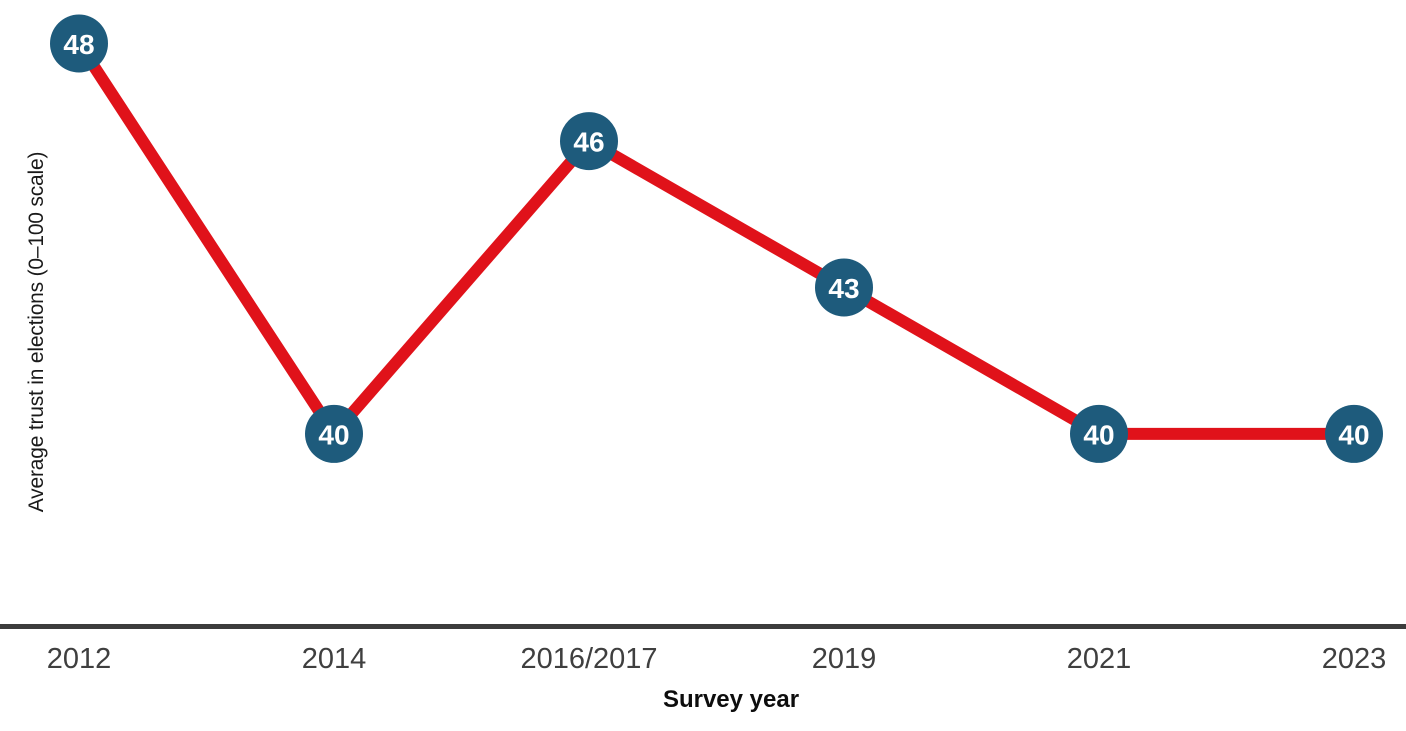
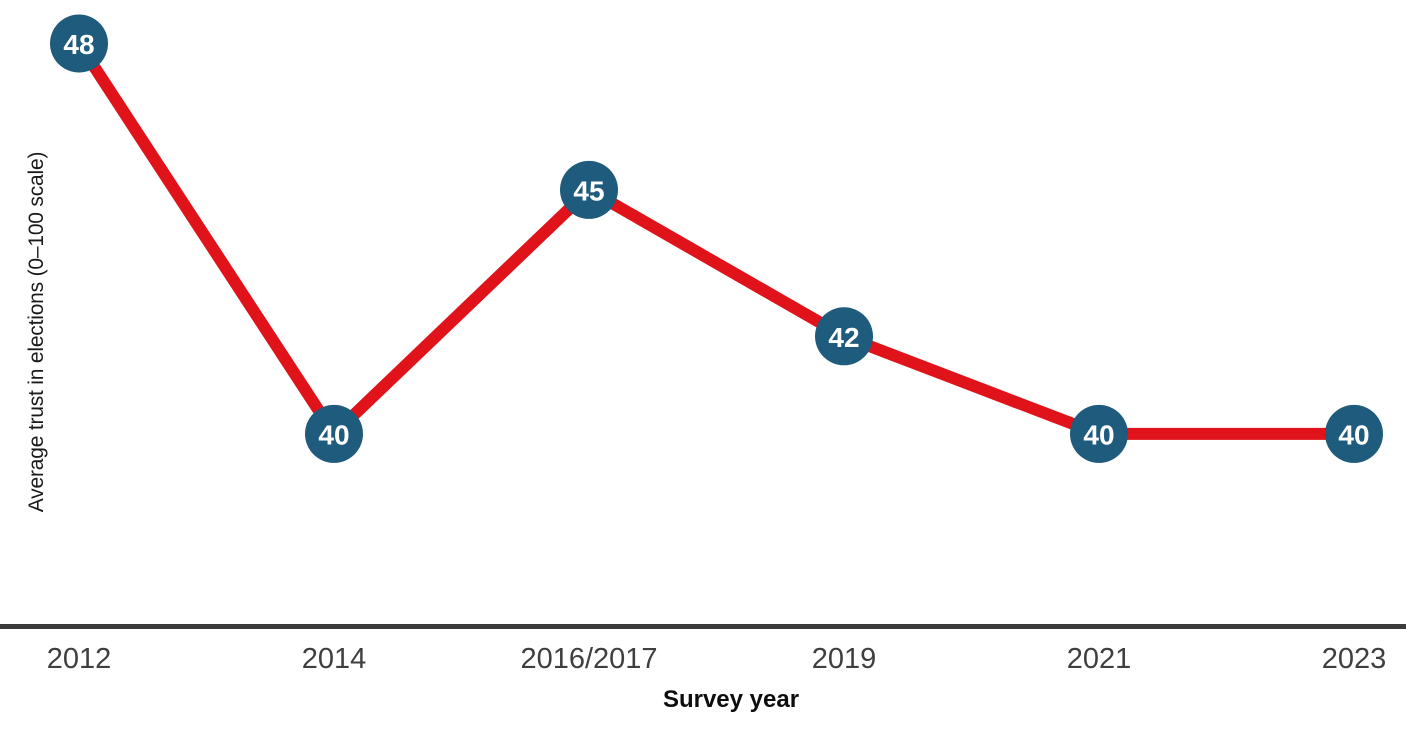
2016/2017: 46 -> 45
2019: 43 -> 42
